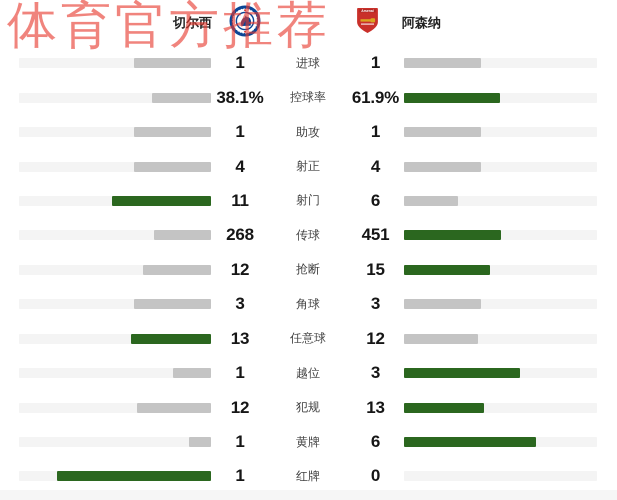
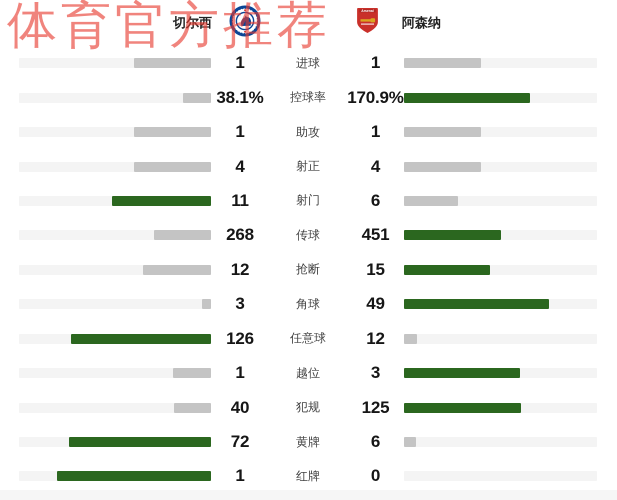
阿森纳/控球率: 61.9% -> 170.9%
阿森纳/角球: 3 -> 49
切尔西/任意球: 13 -> 126
切尔西/犯规: 12 -> 40
阿森纳/犯规: 13 -> 125
切尔西/黄牌: 1 -> 72
